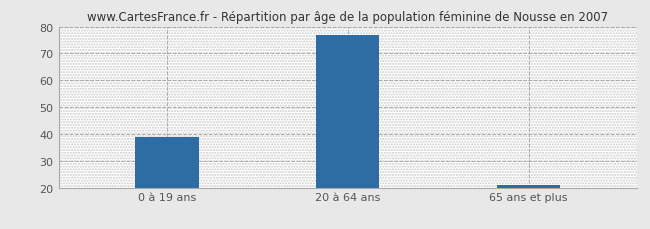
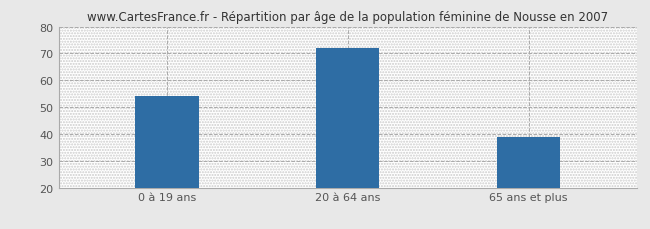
0 à 19 ans: 39 -> 54
20 à 64 ans: 77 -> 72
65 ans et plus: 21 -> 39
